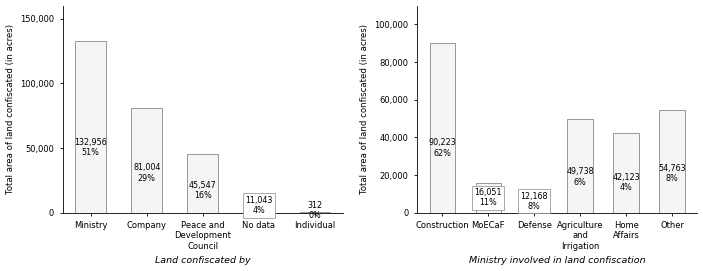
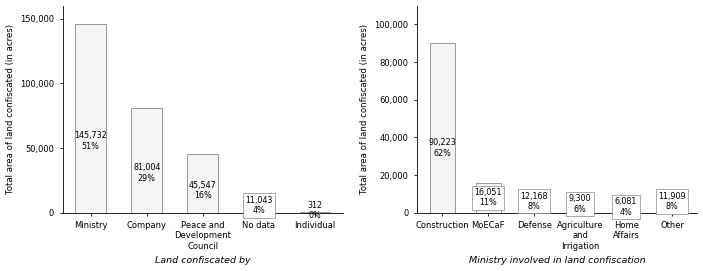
Ministry: 132,956 -> 145,732
Agriculture and Irrigation: 49,738 -> 9,300
Home Affairs: 42,123 -> 6,081
Other: 54,763 -> 11,909
